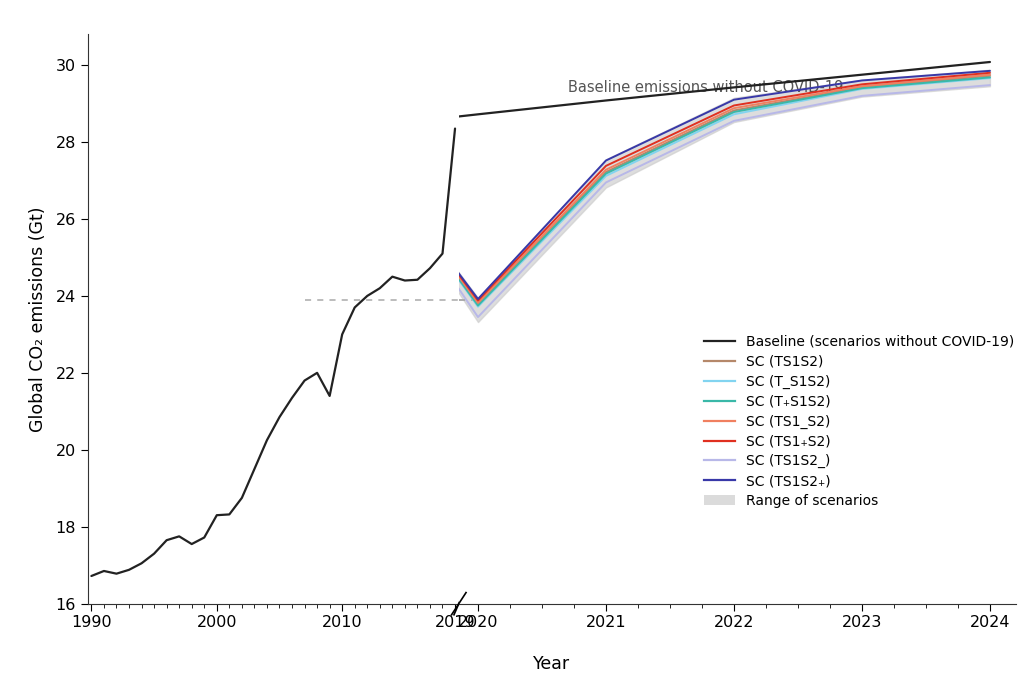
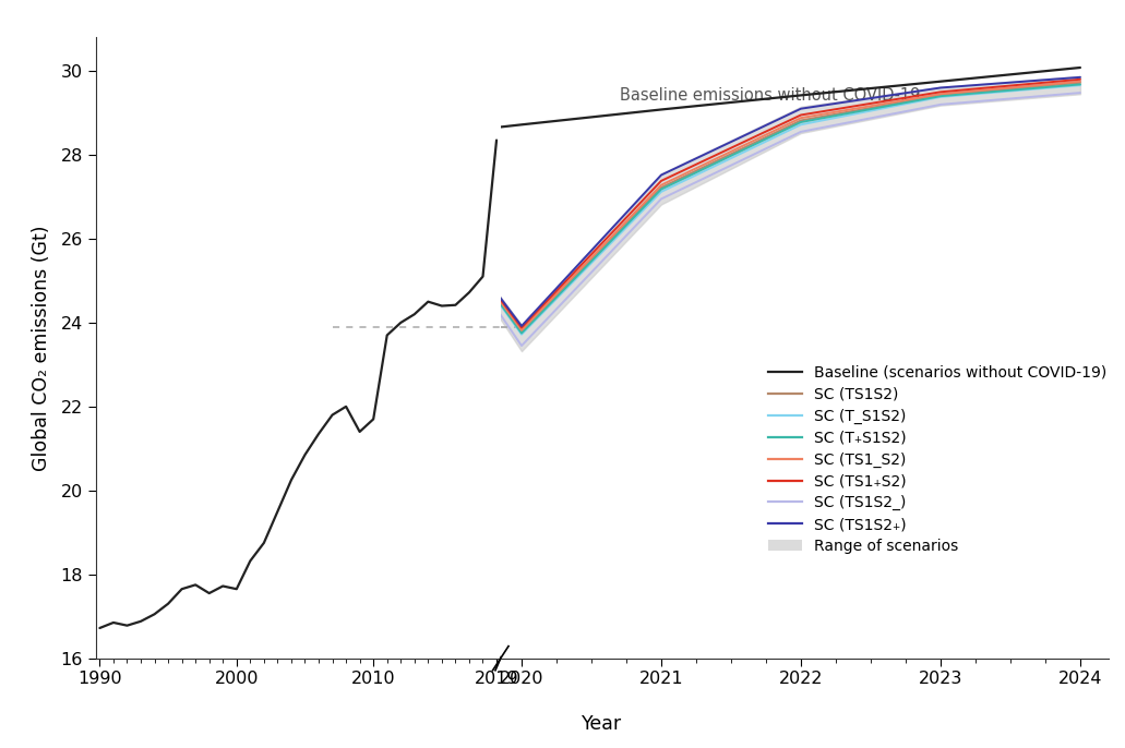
2000: 18.30 -> 17.65
2010: 23.00 -> 21.70
